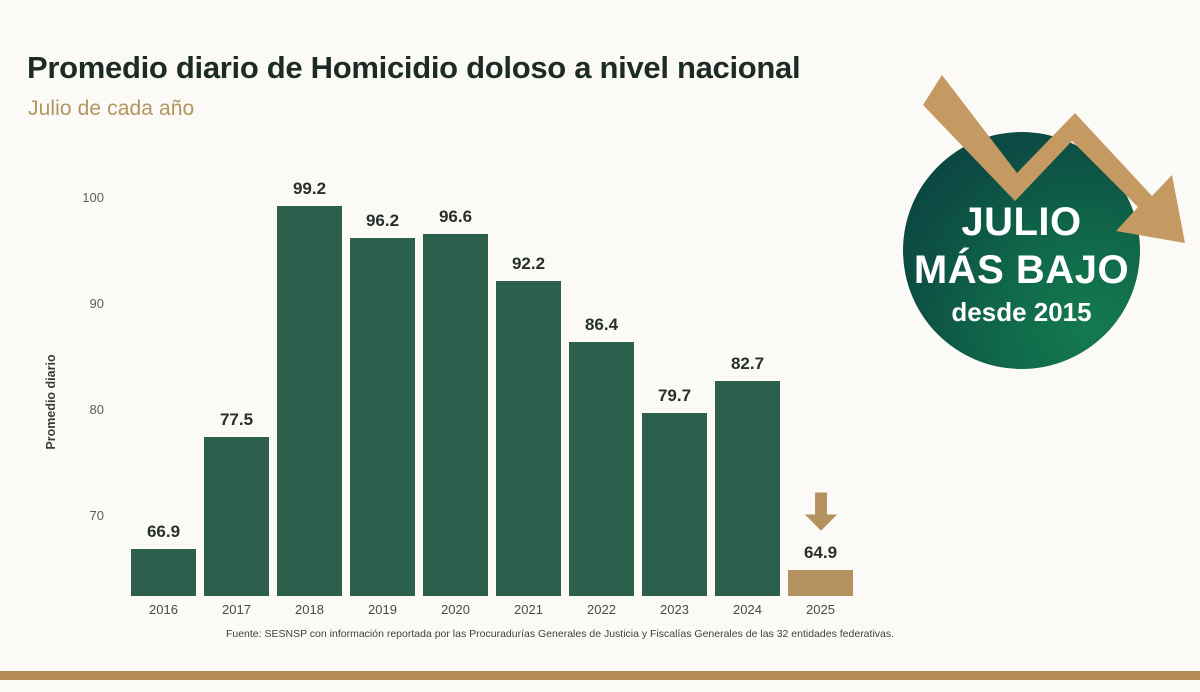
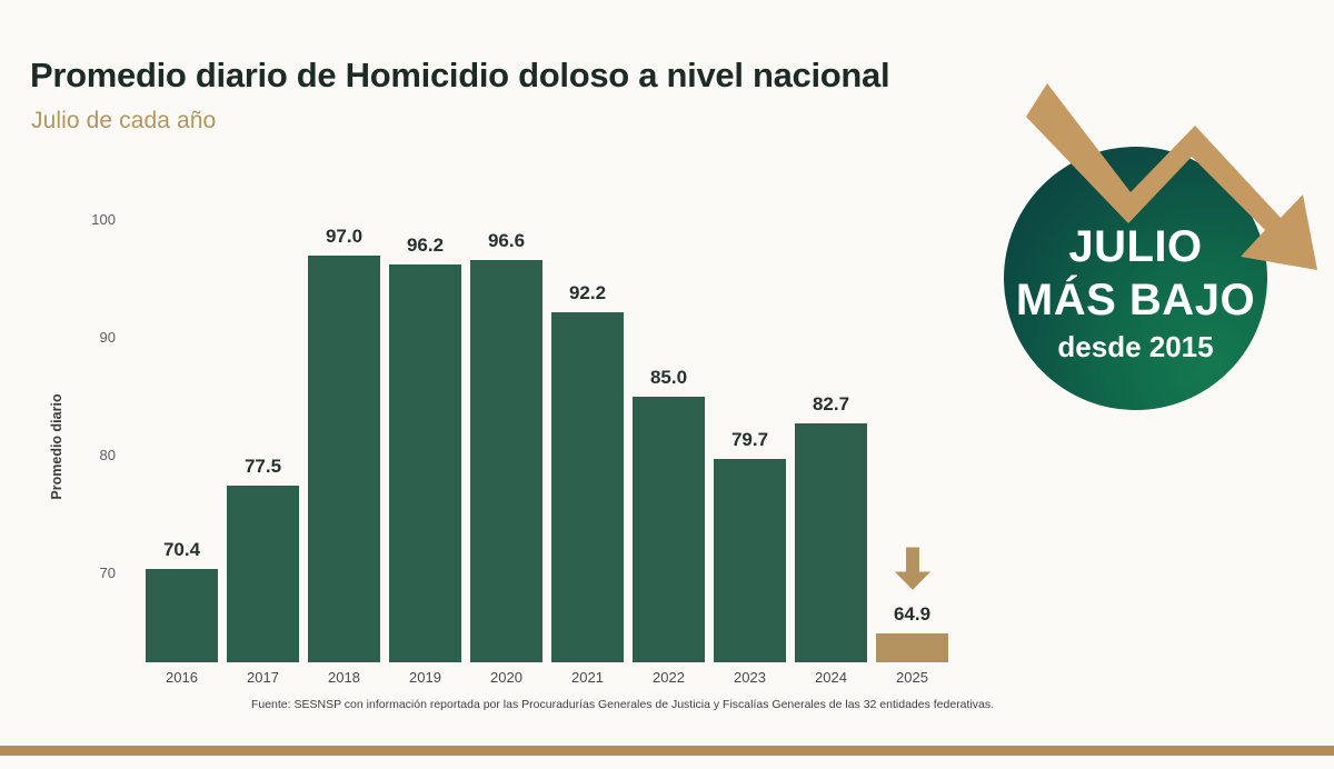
2016: 66.9 -> 70.4
2018: 99.2 -> 97.0
2022: 86.4 -> 85.0
